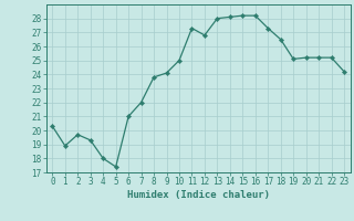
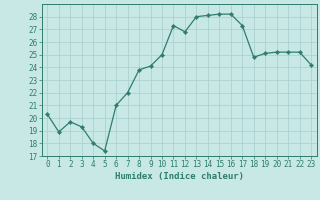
18: 26.5 -> 24.8
